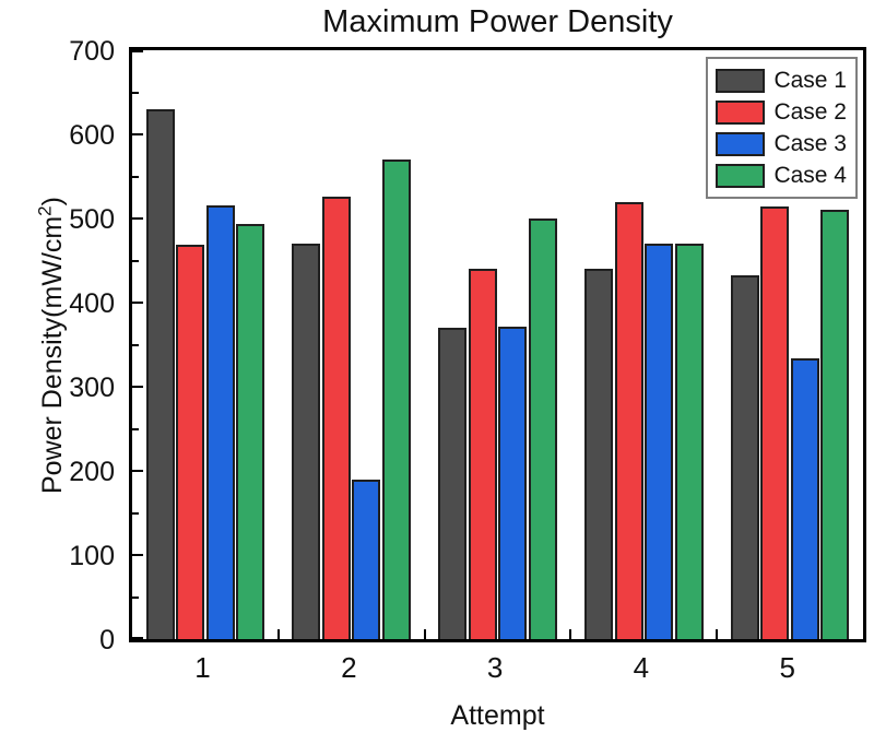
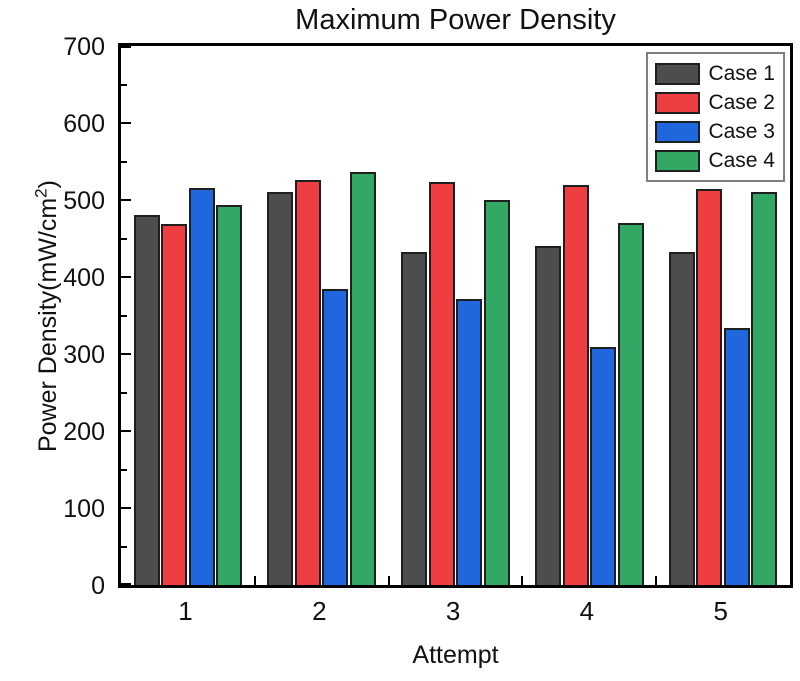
Case 1/1: 630 -> 480
Case 1/2: 470 -> 510
Case 3/2: 190 -> 380
Case 4/2: 570 -> 540
Case 1/3: 370 -> 430
Case 2/3: 440 -> 520
Case 3/4: 470 -> 310
